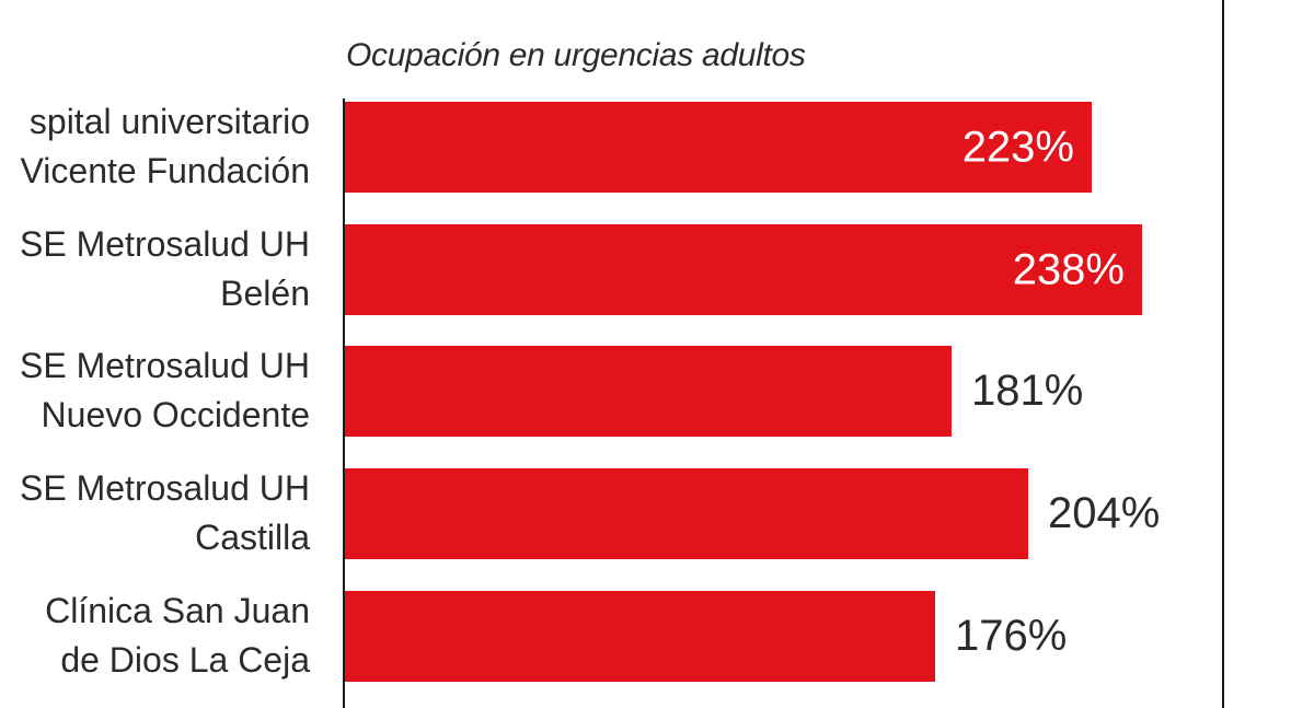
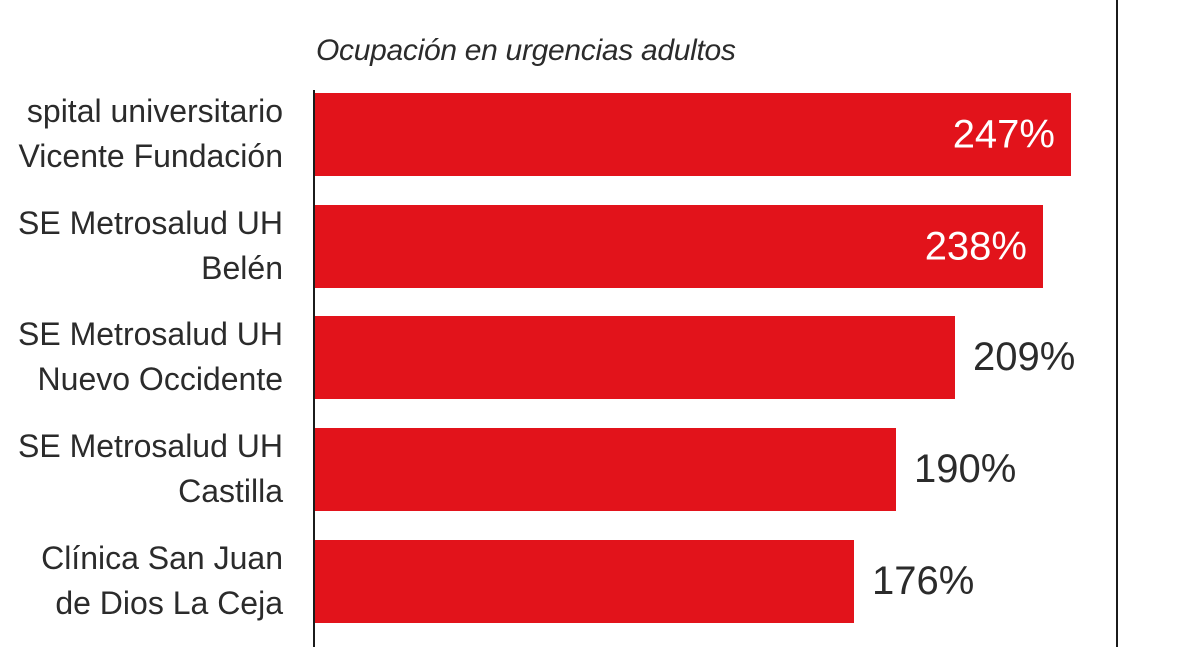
spital universitario Vicente Fundación: 223% -> 247%
SE Metrosalud UH Nuevo Occidente: 181% -> 209%
SE Metrosalud UH Castilla: 204% -> 190%
